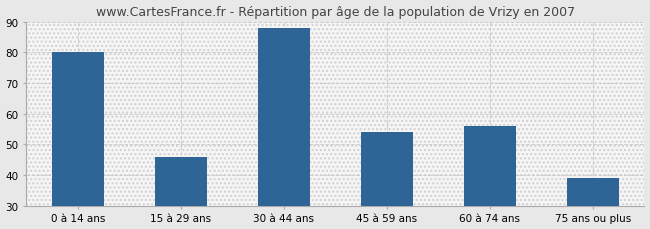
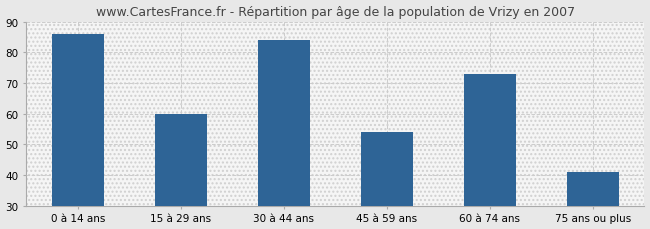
0 à 14 ans: 80 -> 86
15 à 29 ans: 46 -> 60
30 à 44 ans: 88 -> 84
60 à 74 ans: 56 -> 73
75 ans ou plus: 39 -> 41
